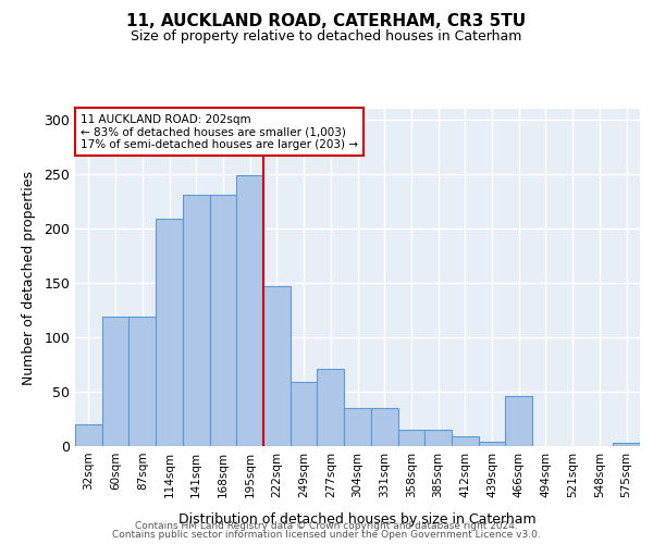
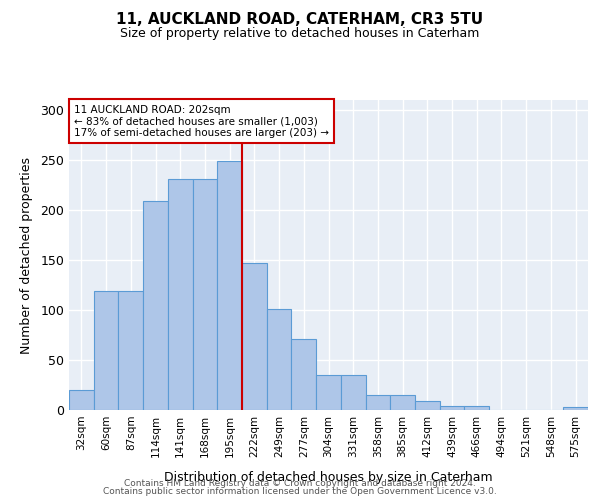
249sqm: 59 -> 101
466sqm: 46 -> 4
